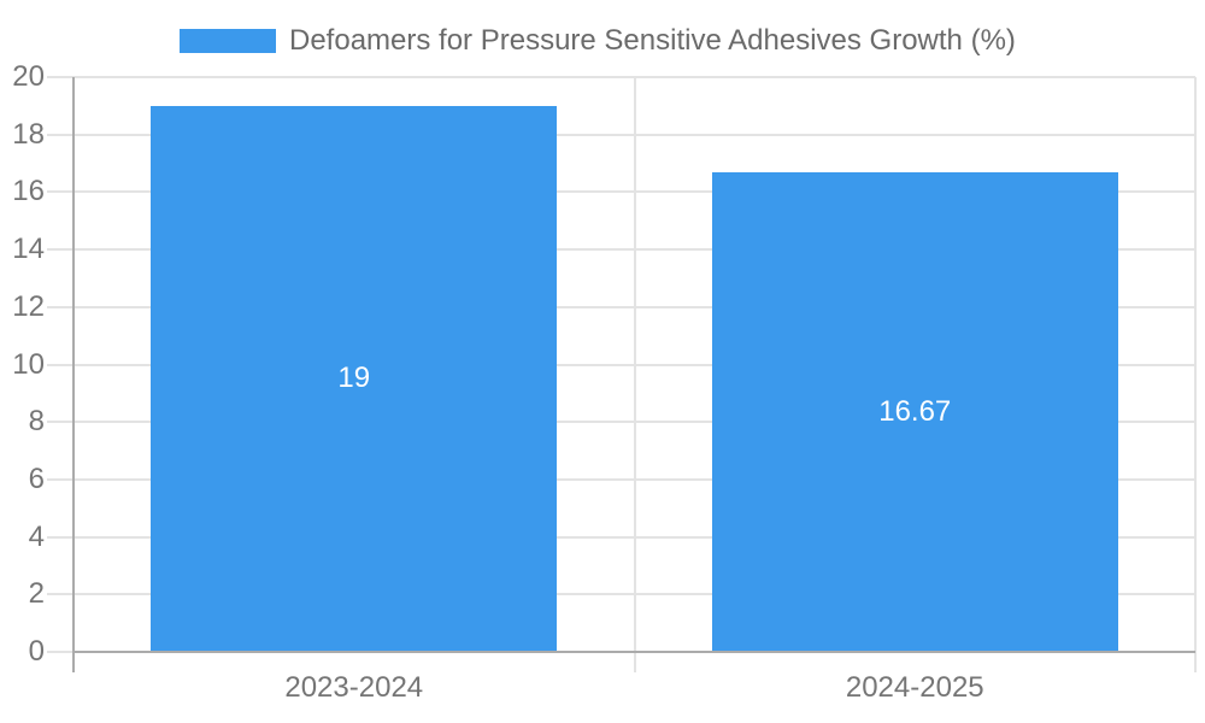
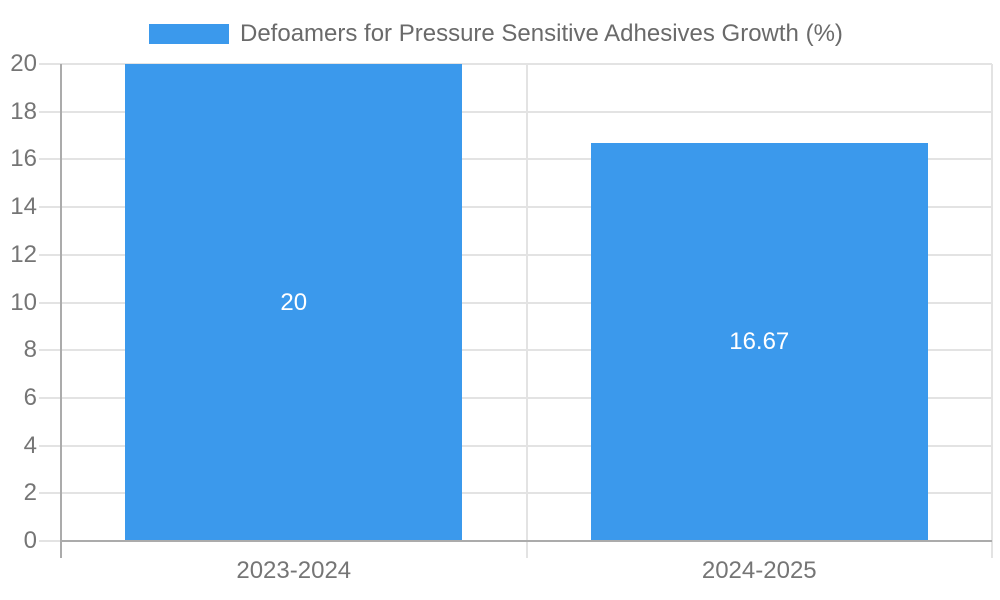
2023-2024: 19 -> 20
